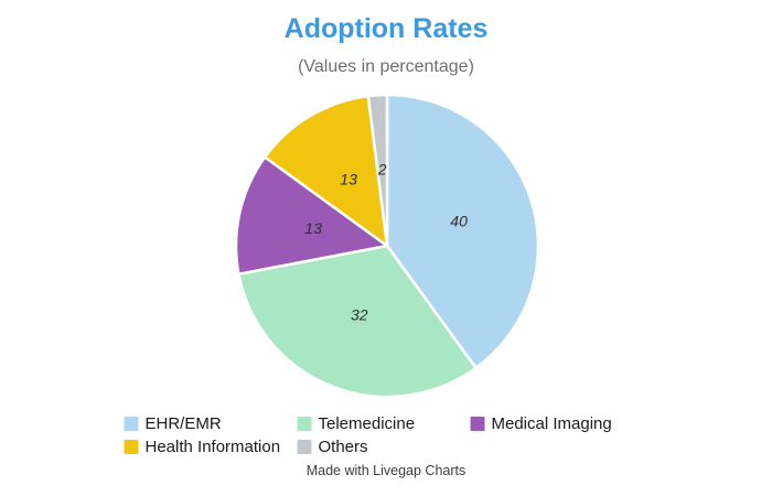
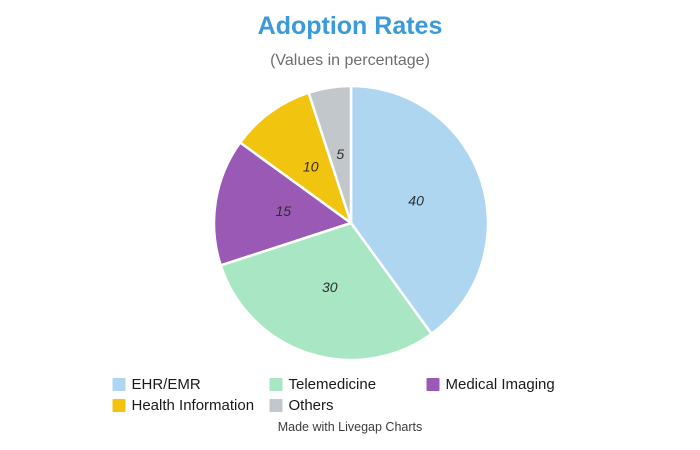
Telemedicine: 32 -> 30
Medical Imaging: 13 -> 15
Health Information: 13 -> 10
Others: 2 -> 5
